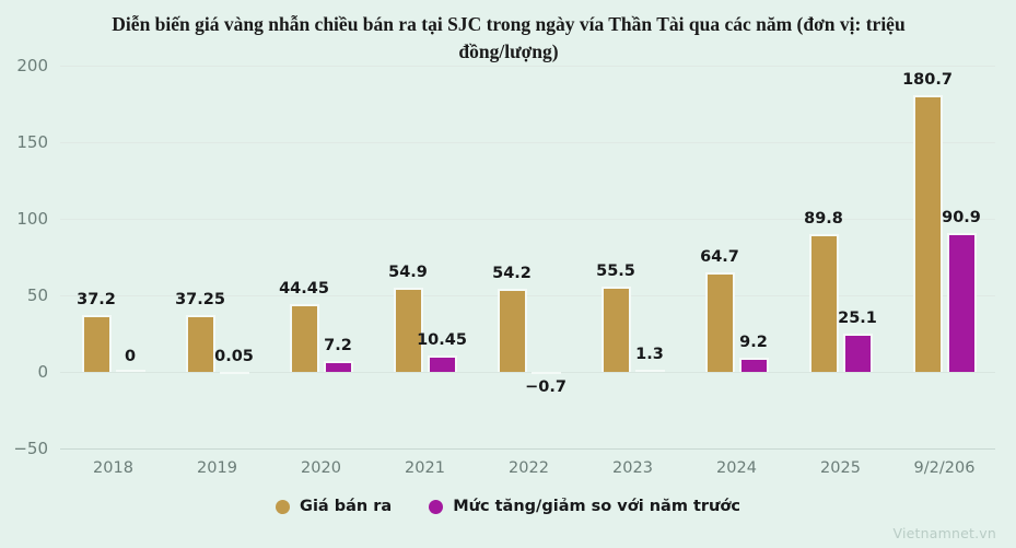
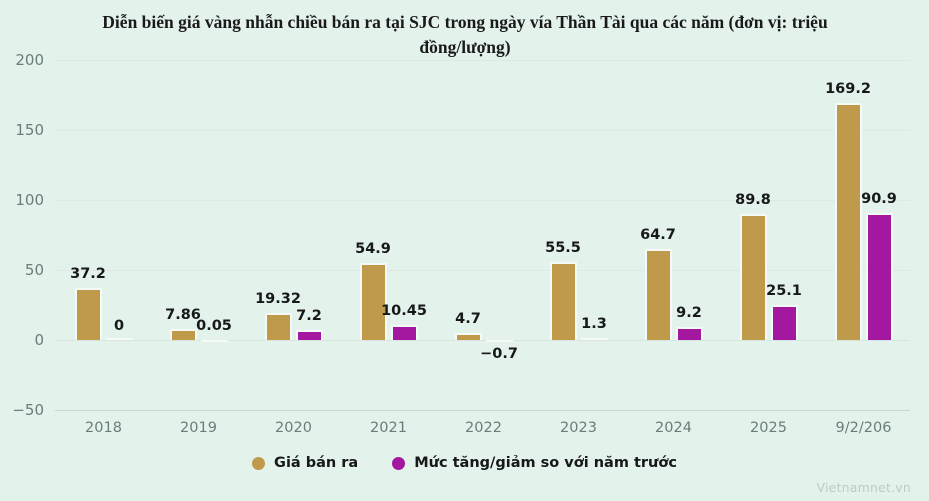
Giá bán ra/2019: 37.25 -> 7.86
Giá bán ra/2020: 44.45 -> 19.32
Giá bán ra/2022: 54.2 -> 4.7
Giá bán ra/9/2/206: 180.7 -> 169.2
